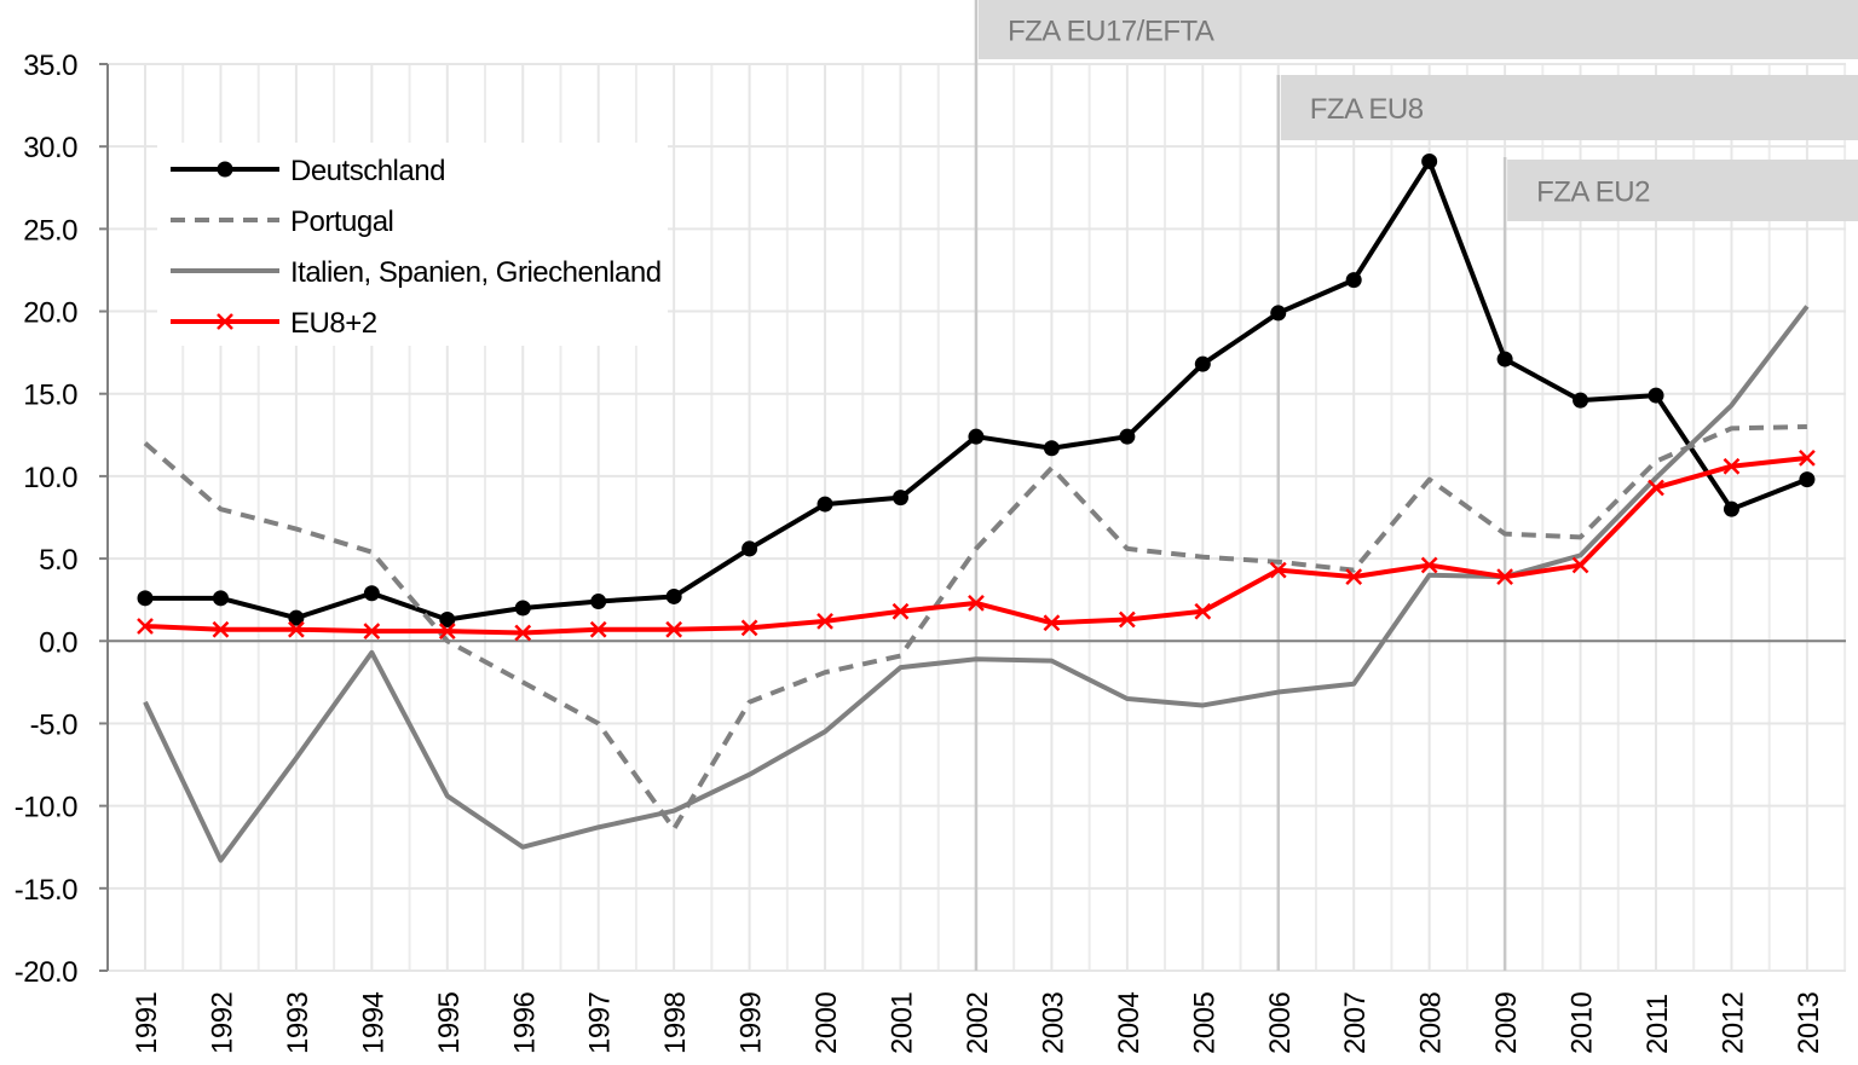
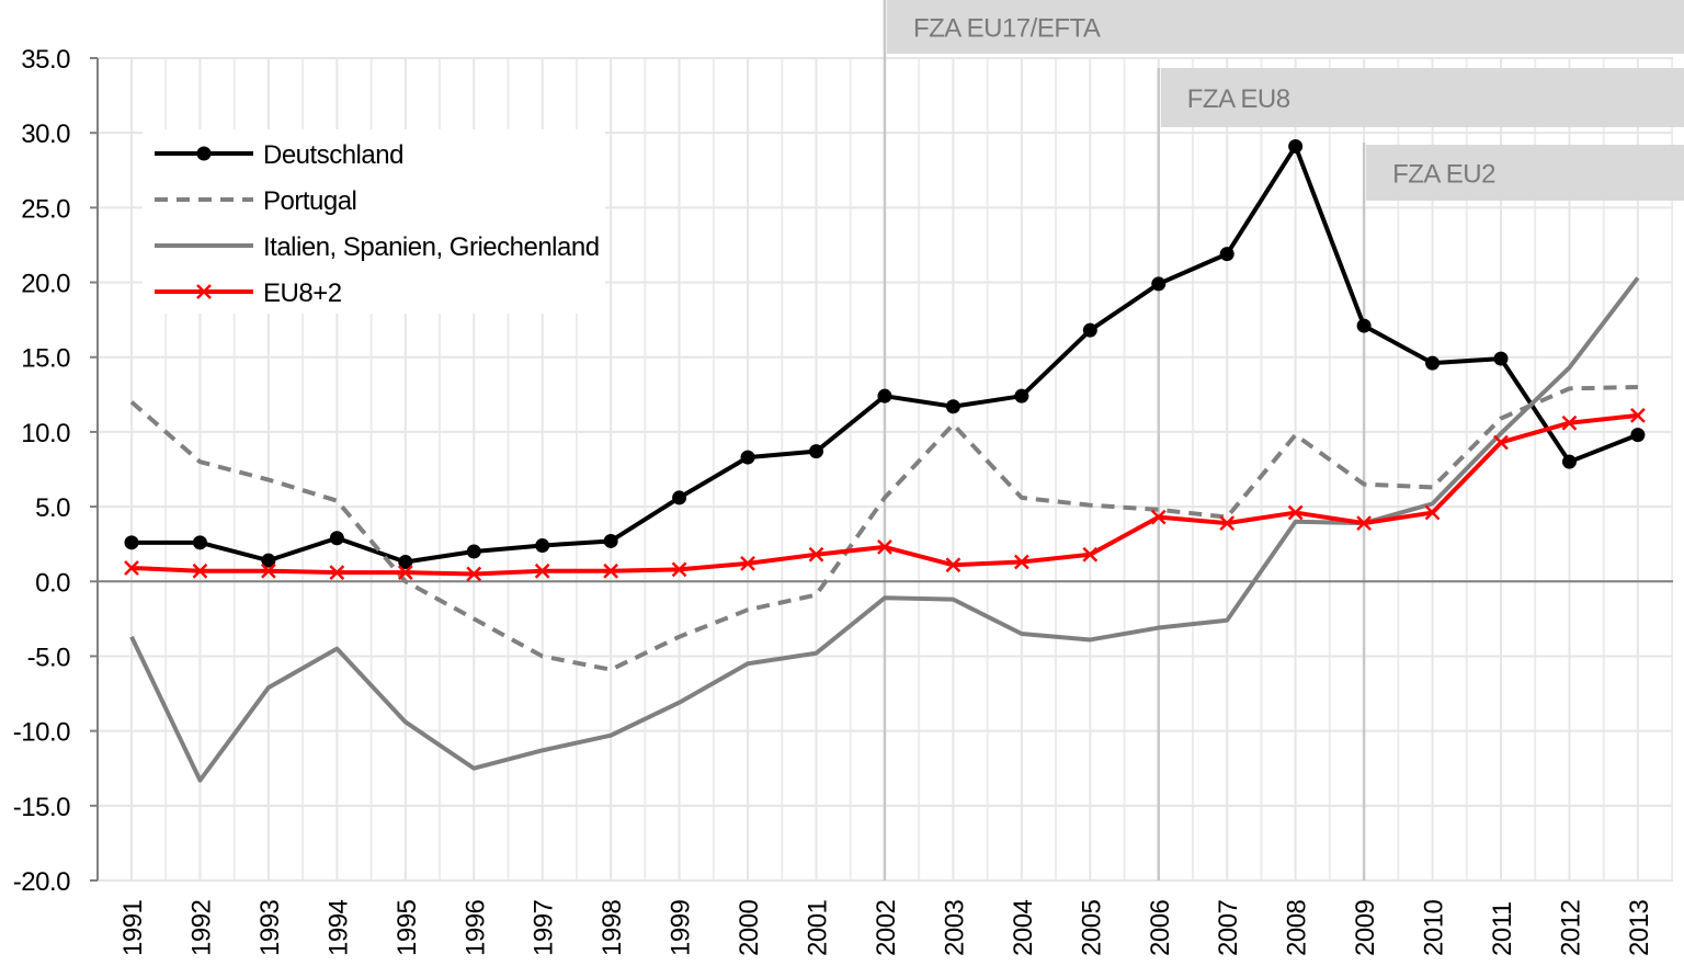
Italien, Spanien, Griechenland/1994: -0.7 -> -4.5
Portugal/1998: -11.4 -> -5.9
Italien, Spanien, Griechenland/2001: -1.6 -> -4.8
